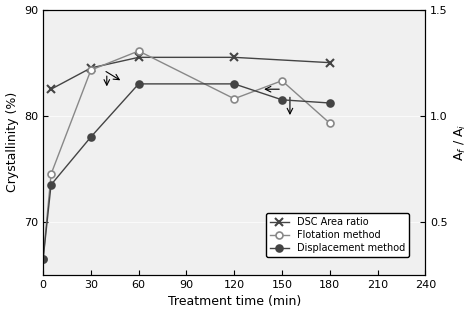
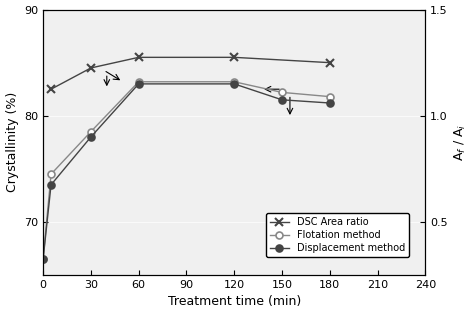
Flotation method/30: 84.3 -> 78.5
Flotation method/60: 86.1 -> 83.2
Flotation method/120: 81.6 -> 83.2
Flotation method/150: 83.3 -> 82.2
Flotation method/180: 79.3 -> 81.8
